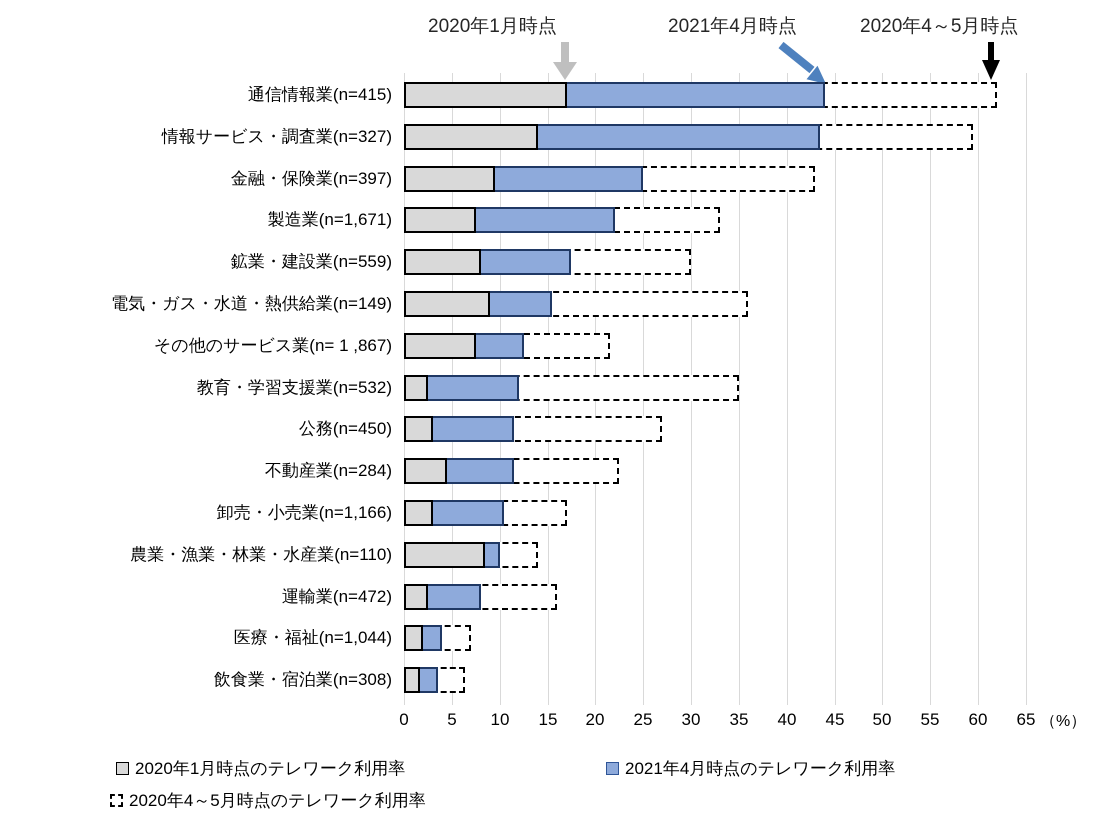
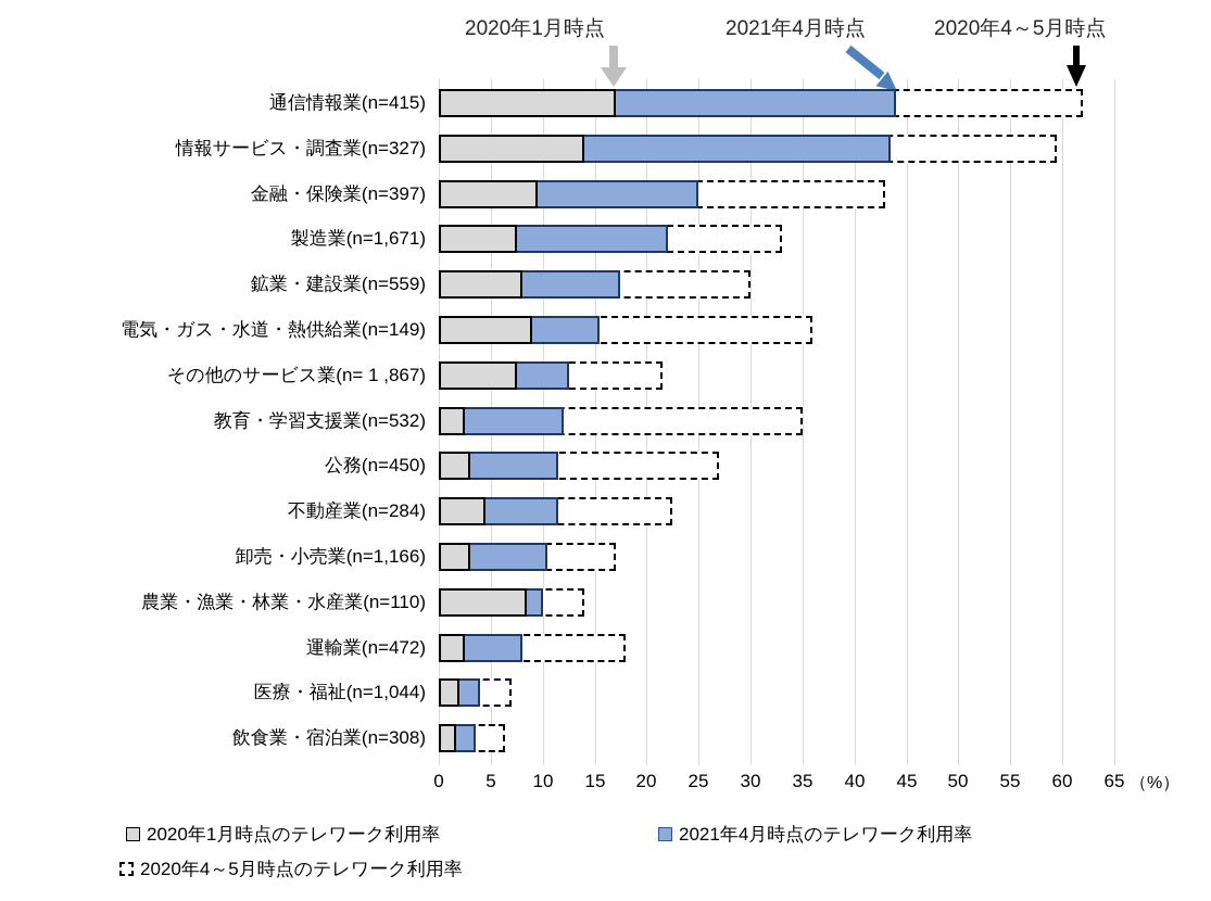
2020年4～5月時点のテレワーク利用率/運輸業(n=472): 16 -> 18
